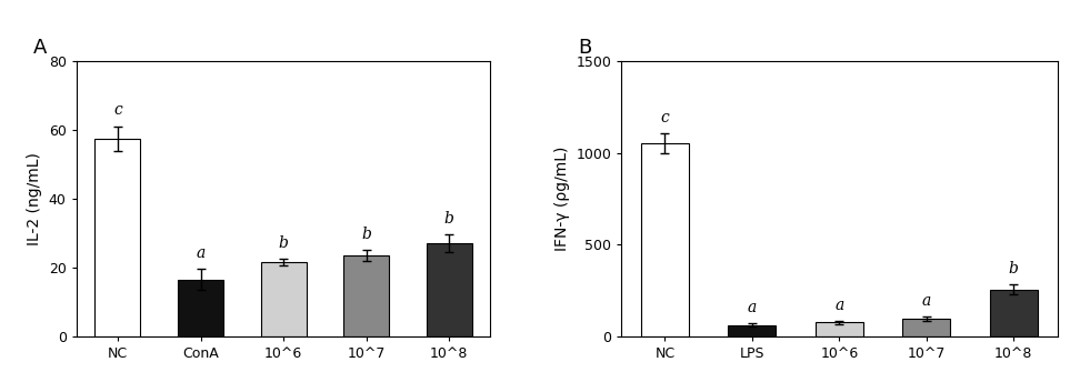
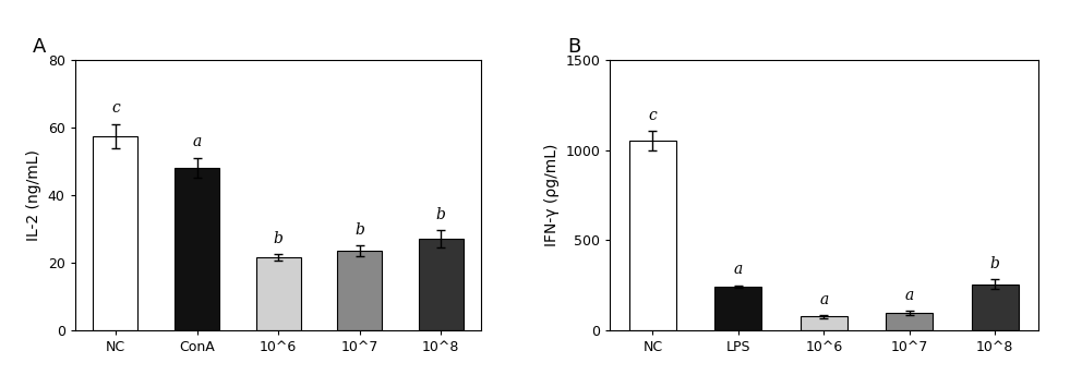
ConA: 16.5 -> 48.0
LPS: 60 -> 240
